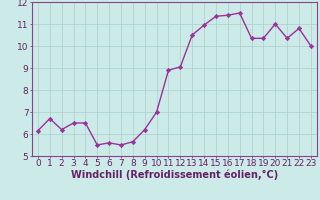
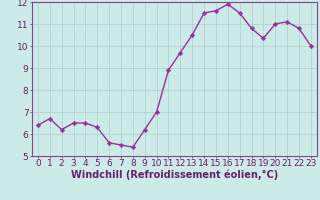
0: 6.15 -> 6.40
5: 5.50 -> 6.30
8: 5.65 -> 5.40
12: 9.05 -> 9.70
14: 10.95 -> 11.50
15: 11.35 -> 11.60
16: 11.40 -> 11.90
18: 10.35 -> 10.80
21: 10.35 -> 11.10
